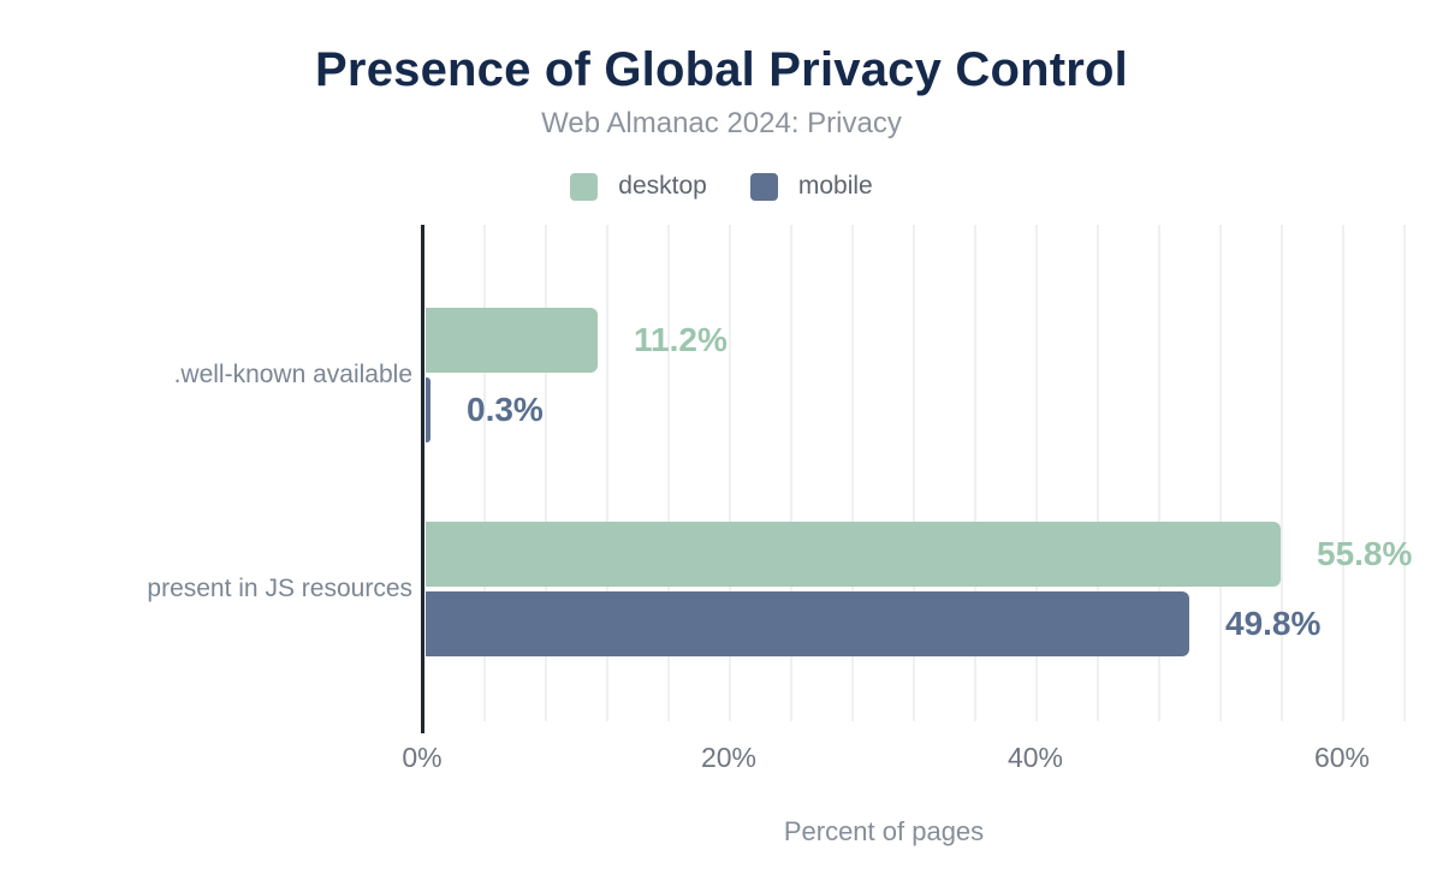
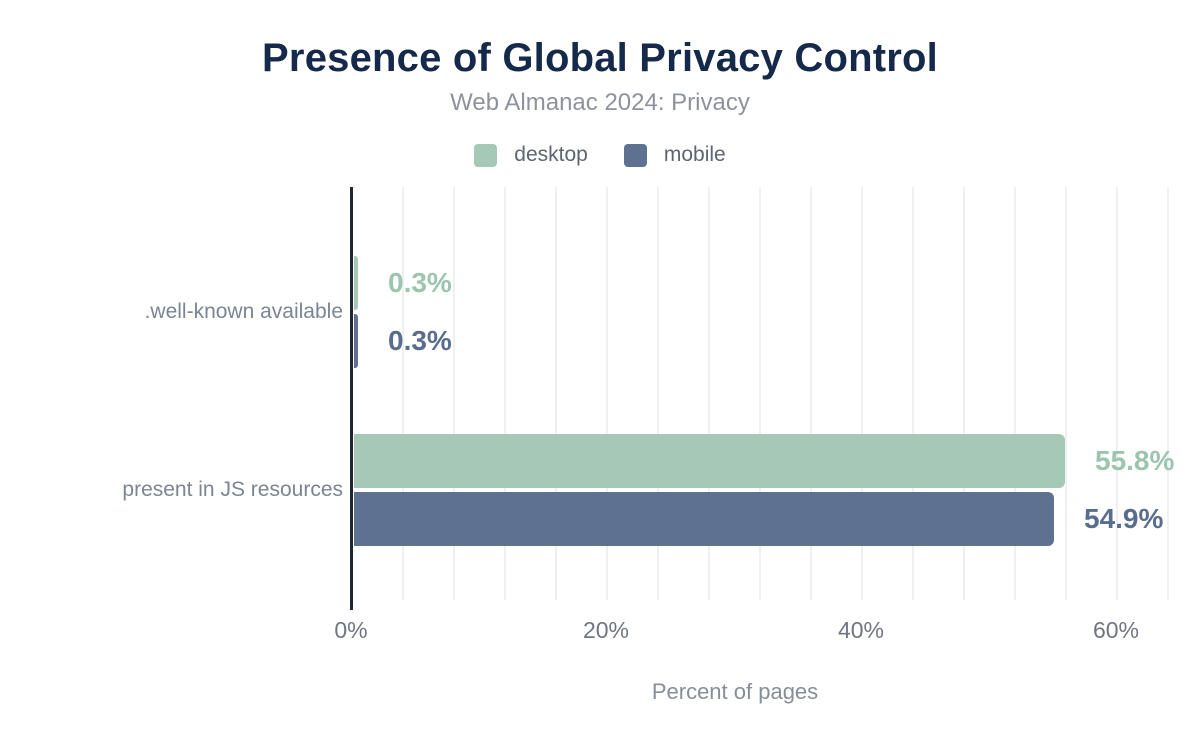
desktop/.well-known available: 11.2% -> 0.3%
mobile/present in JS resources: 49.8% -> 54.9%
